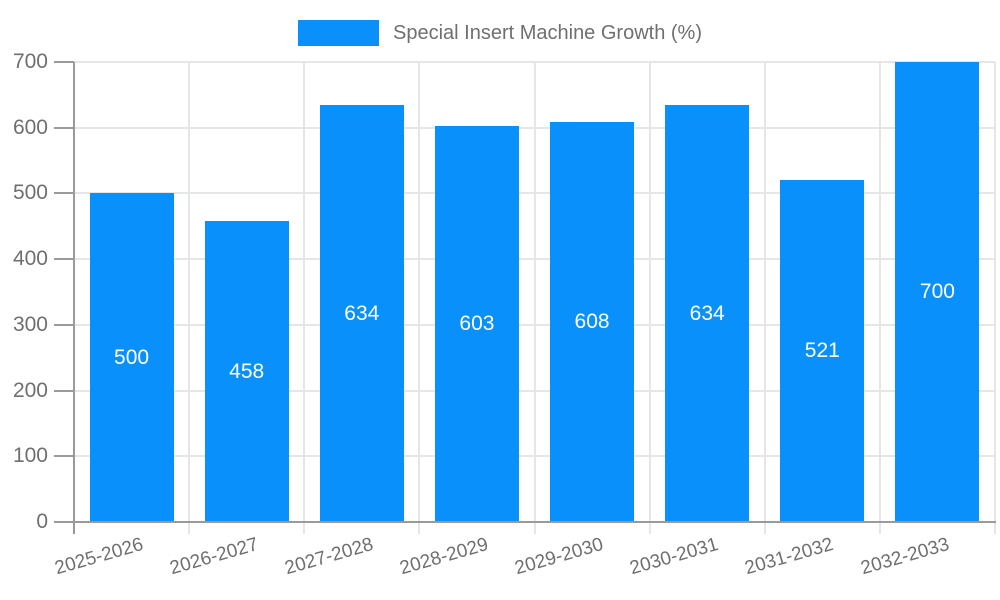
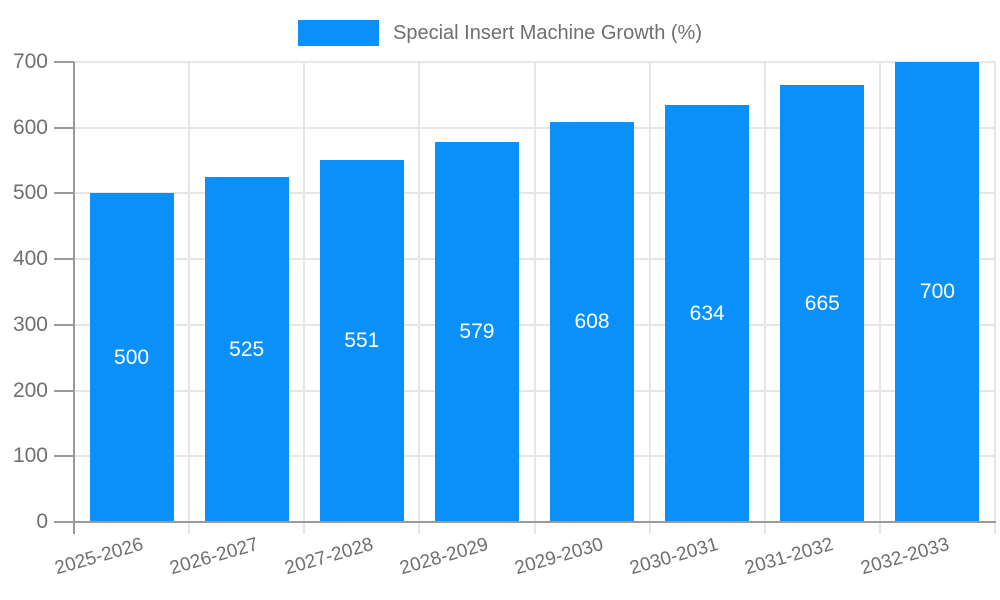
2026-2027: 458 -> 525
2027-2028: 634 -> 551
2028-2029: 603 -> 579
2031-2032: 521 -> 665
